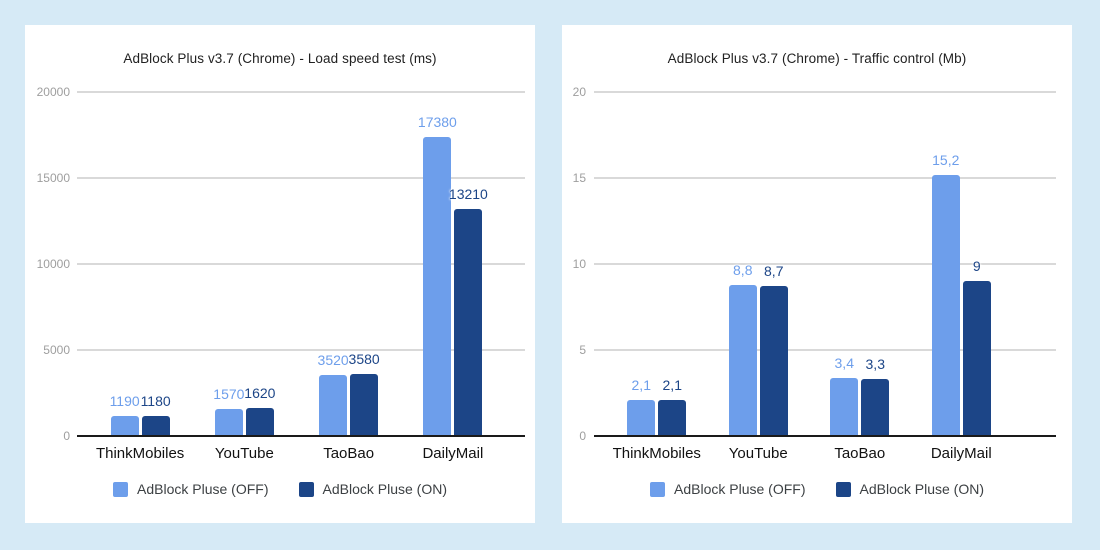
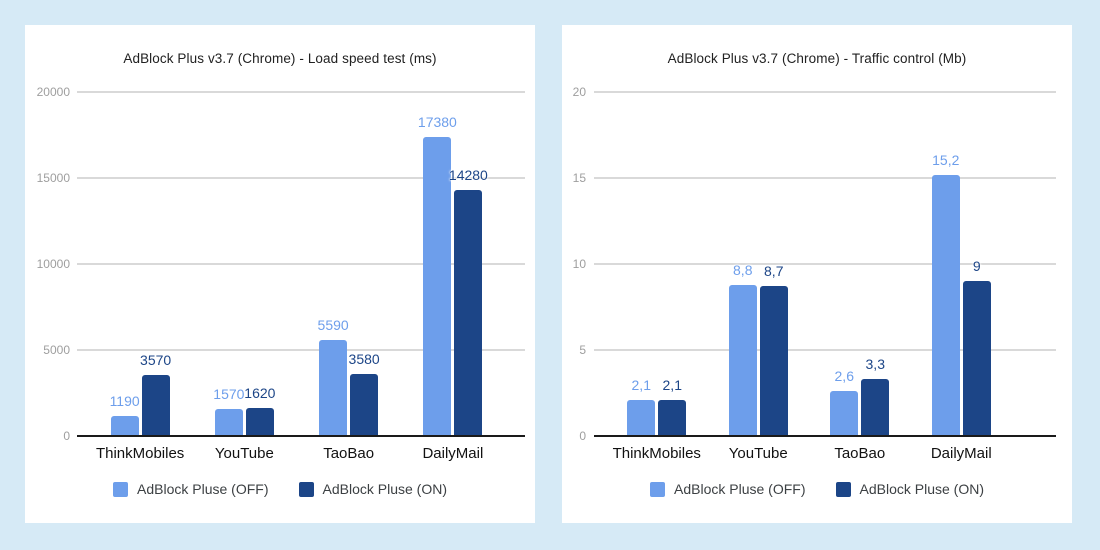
AdBlock Plus v3.7 (Chrome) - Load speed test (ms)/AdBlock Pluse (ON)/ThinkMobiles: 1180 -> 3570
AdBlock Plus v3.7 (Chrome) - Load speed test (ms)/AdBlock Pluse (OFF)/TaoBao: 3520 -> 5590
AdBlock Plus v3.7 (Chrome) - Load speed test (ms)/AdBlock Pluse (ON)/DailyMail: 13210 -> 14280
AdBlock Plus v3.7 (Chrome) - Traffic control (Mb)/AdBlock Pluse (OFF)/TaoBao: 3,4 -> 2,6
